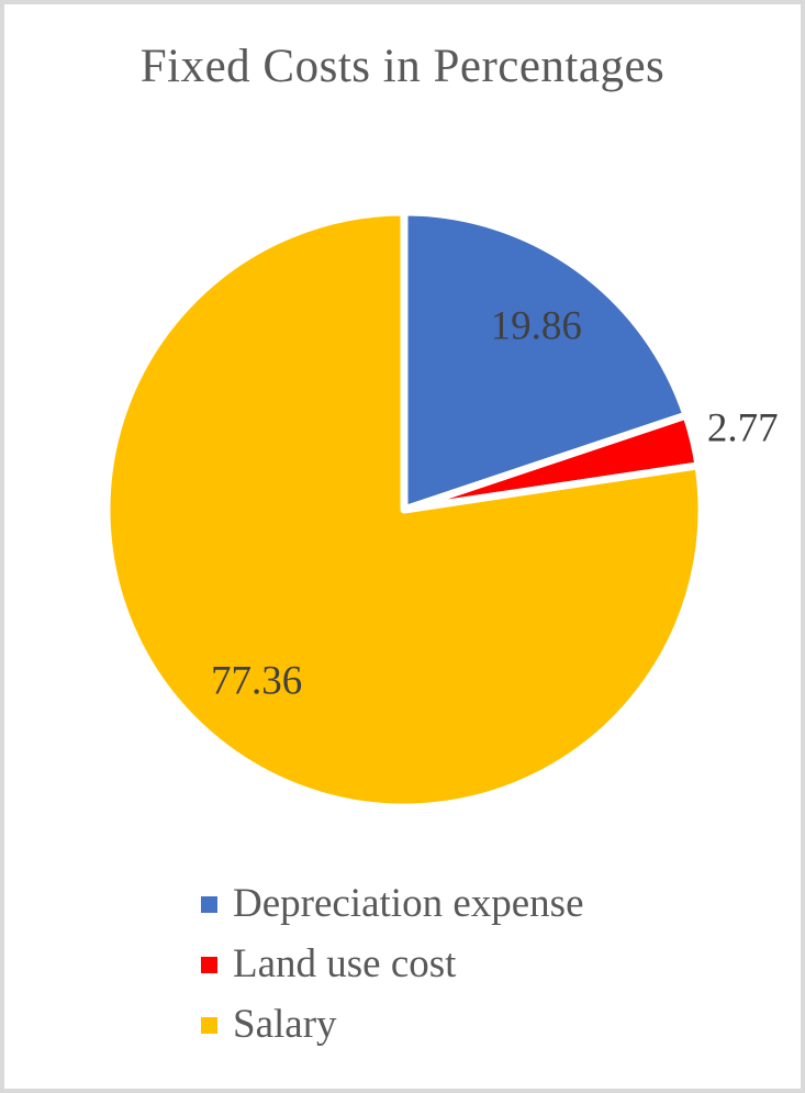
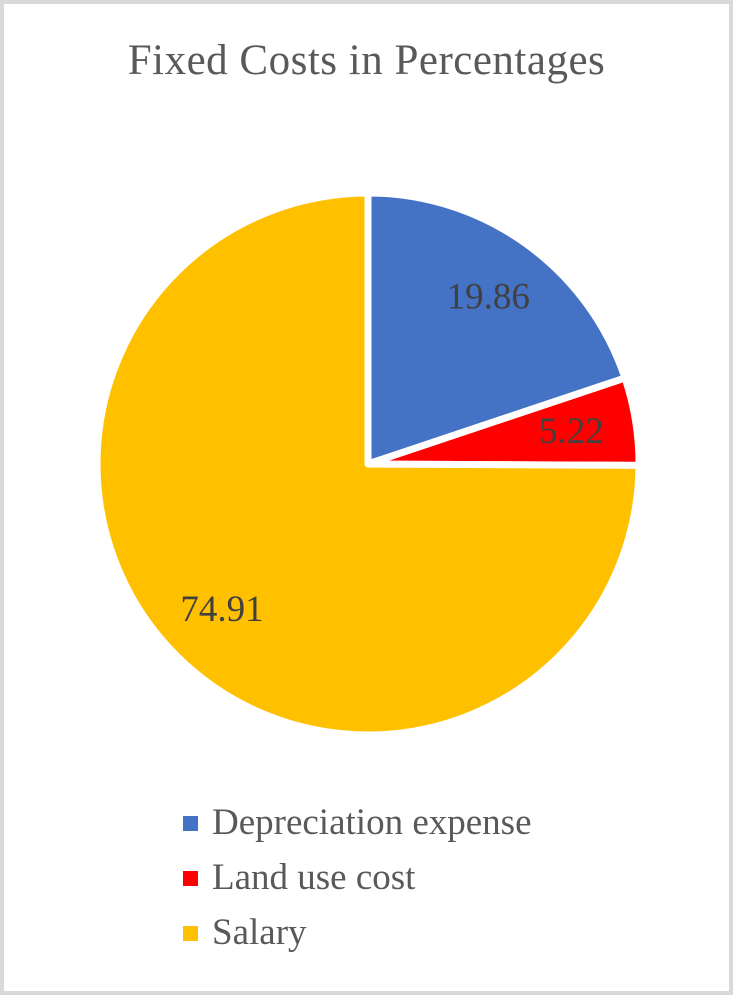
Land use cost: 2.77 -> 5.22
Salary: 77.36 -> 74.91
